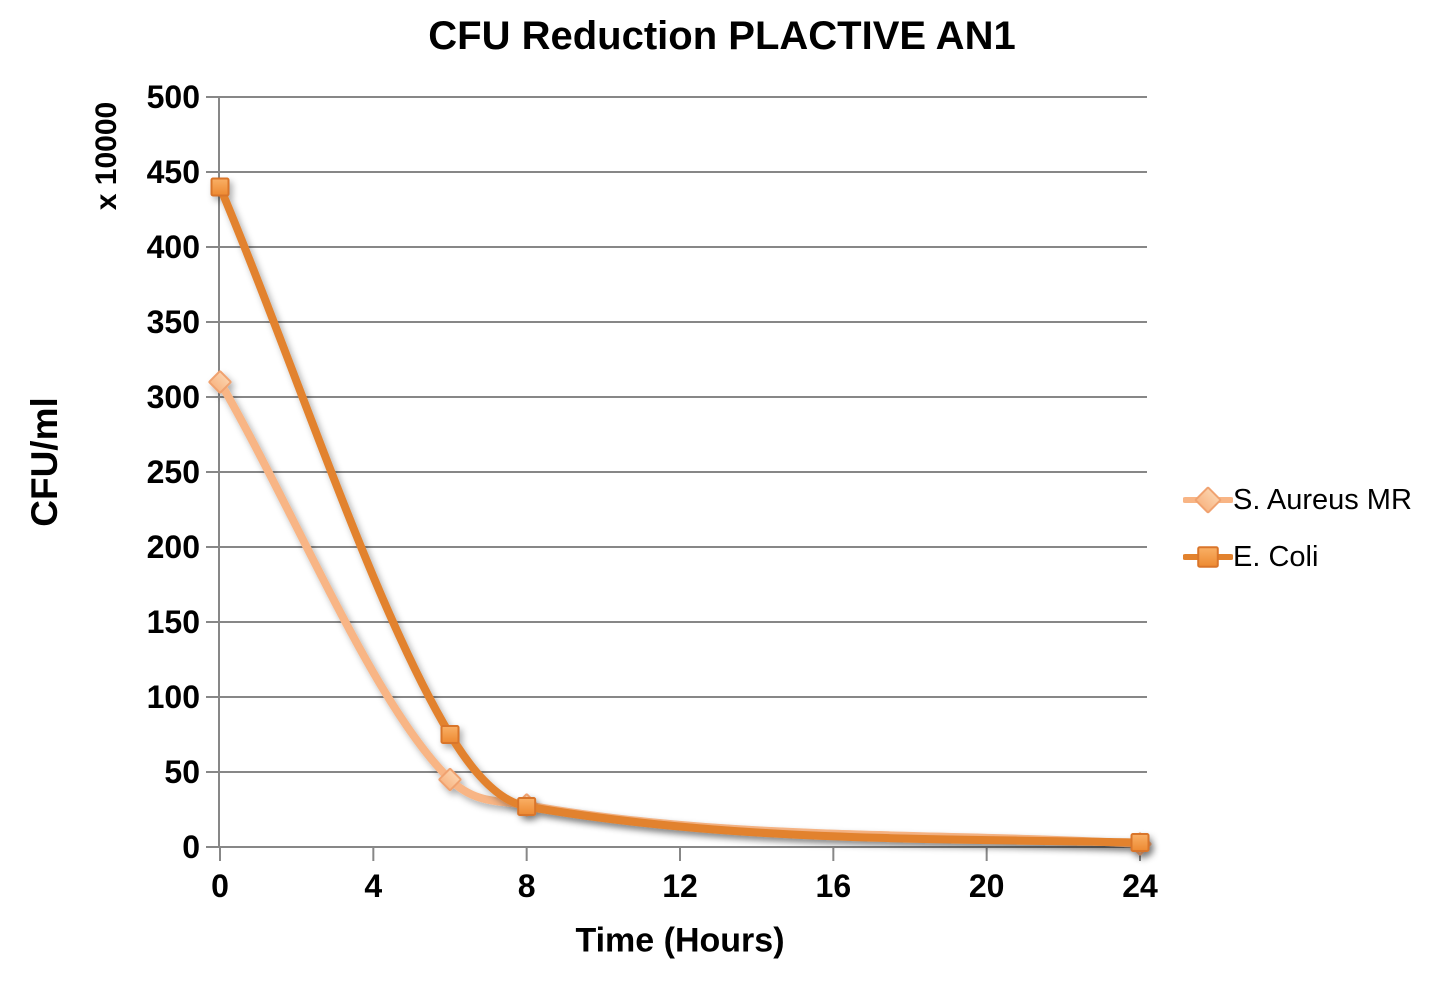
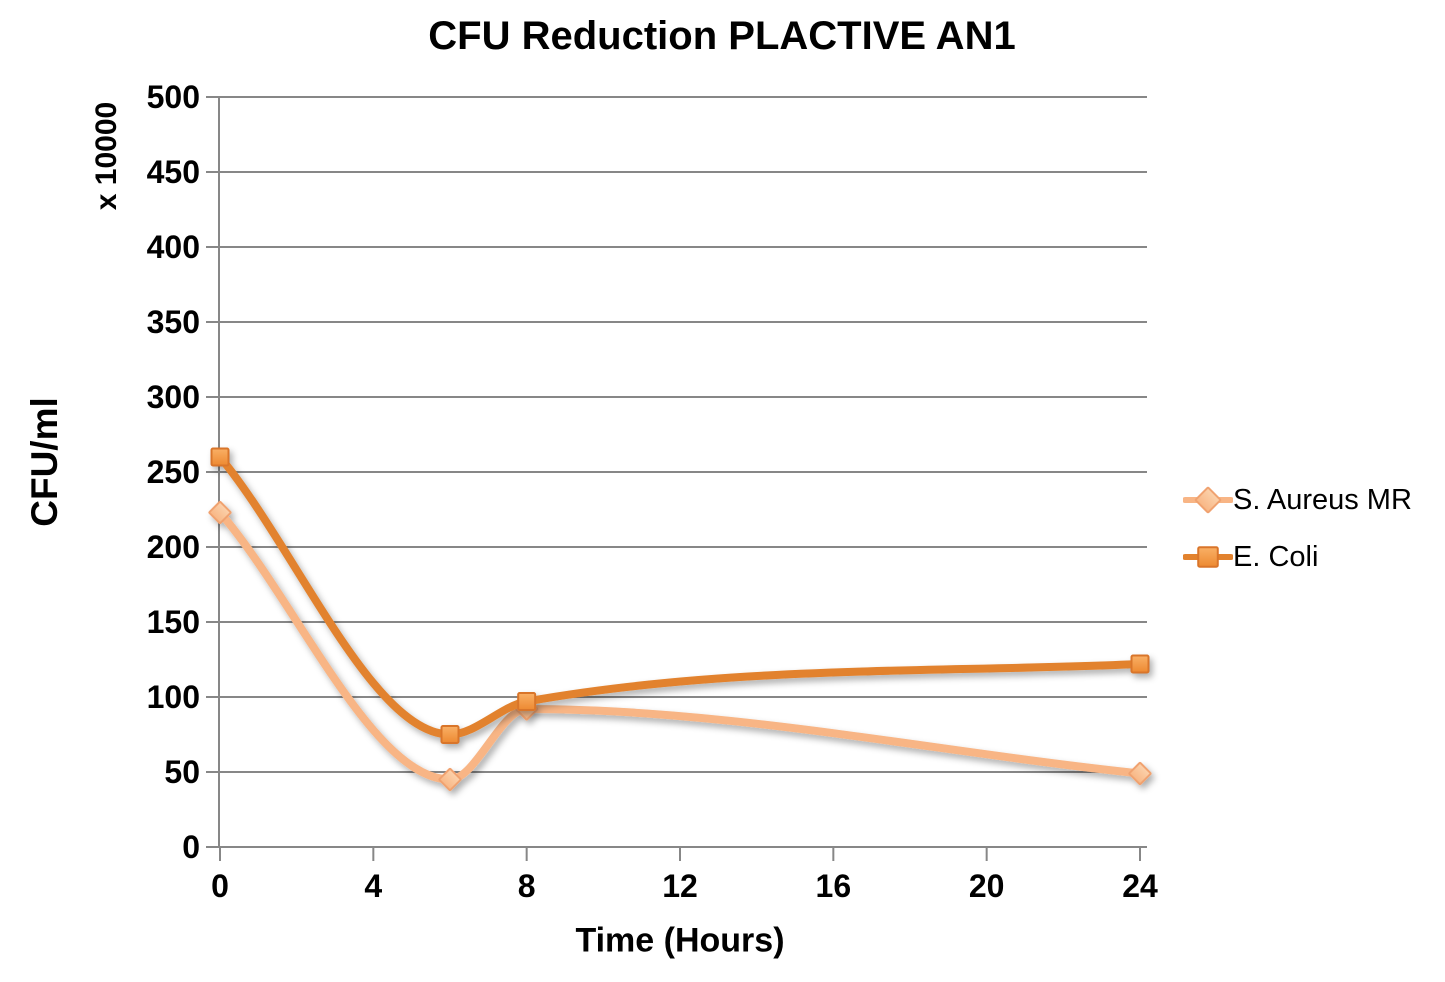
S. Aureus MR/0: 310 -> 223
E. Coli/0: 440 -> 260
S. Aureus MR/8: 28 -> 92
E. Coli/8: 27 -> 97
S. Aureus MR/24: 2 -> 49
E. Coli/24: 3 -> 122
